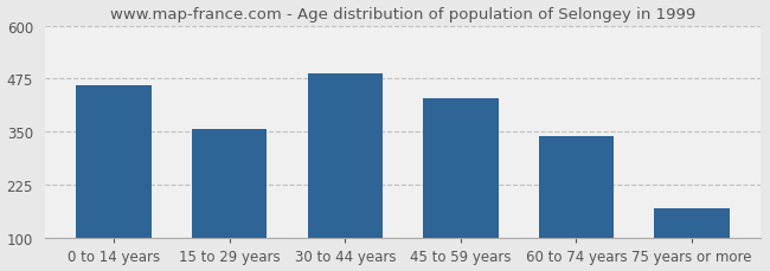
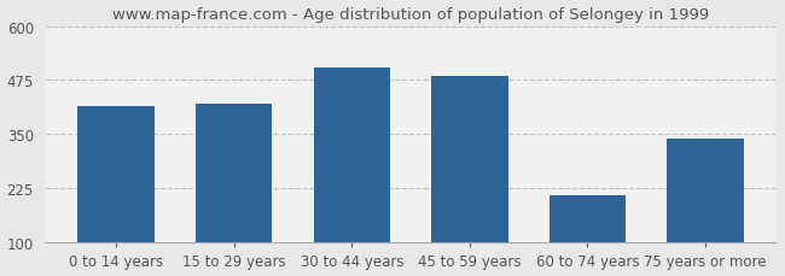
0 to 14 years: 460 -> 415
15 to 29 years: 358 -> 420
30 to 44 years: 487 -> 505
45 to 59 years: 430 -> 485
60 to 74 years: 340 -> 210
75 years or more: 172 -> 340
